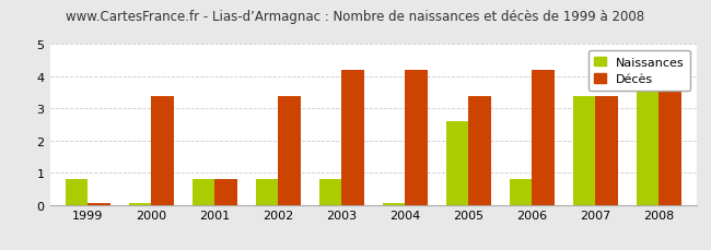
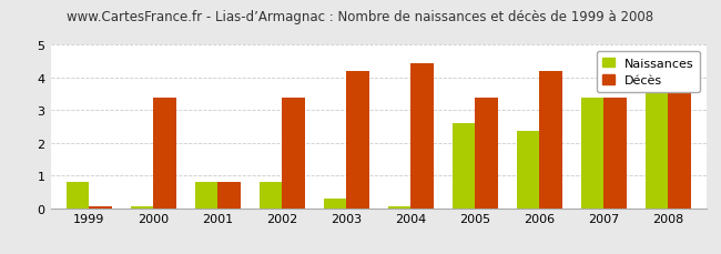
Naissances/2003: 0.80 -> 0.30
Décès/2004: 4.20 -> 4.45
Naissances/2006: 0.80 -> 2.35
